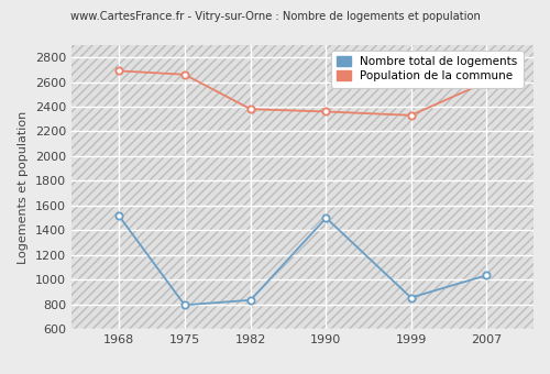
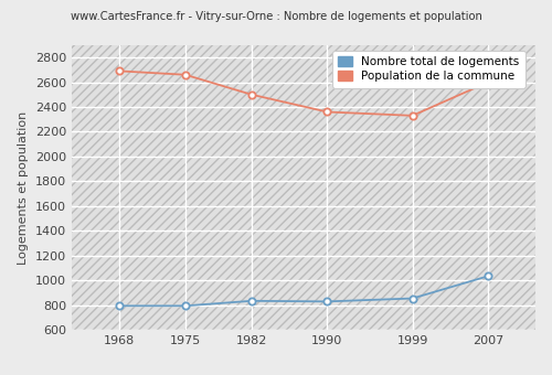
Nombre total de logements/1968: 1520 -> 800
Population de la commune/1982: 2380 -> 2500
Nombre total de logements/1990: 1500 -> 830
